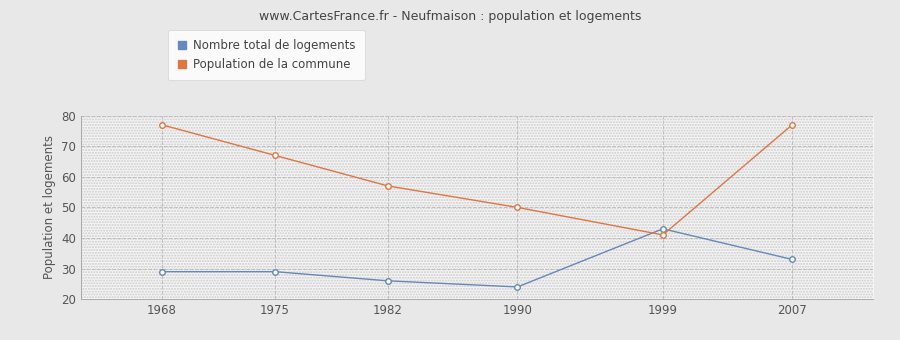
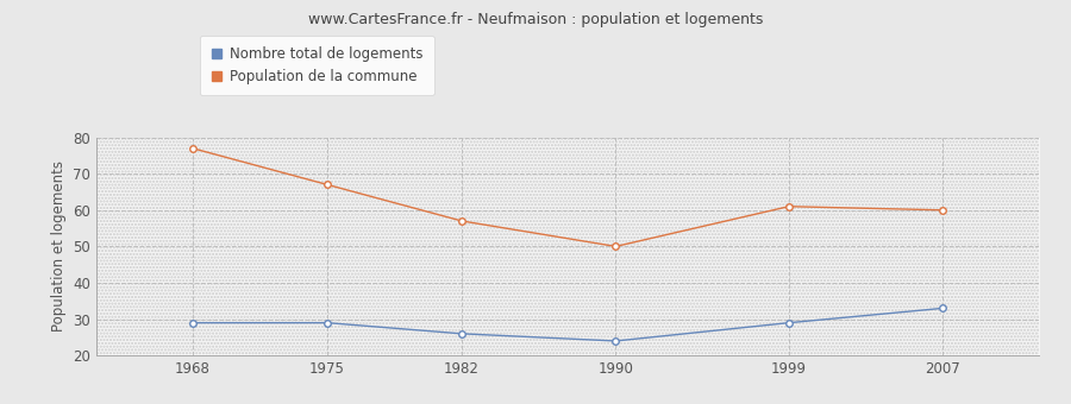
Nombre total de logements/1999: 43 -> 29
Population de la commune/1999: 41 -> 61
Population de la commune/2007: 77 -> 60
